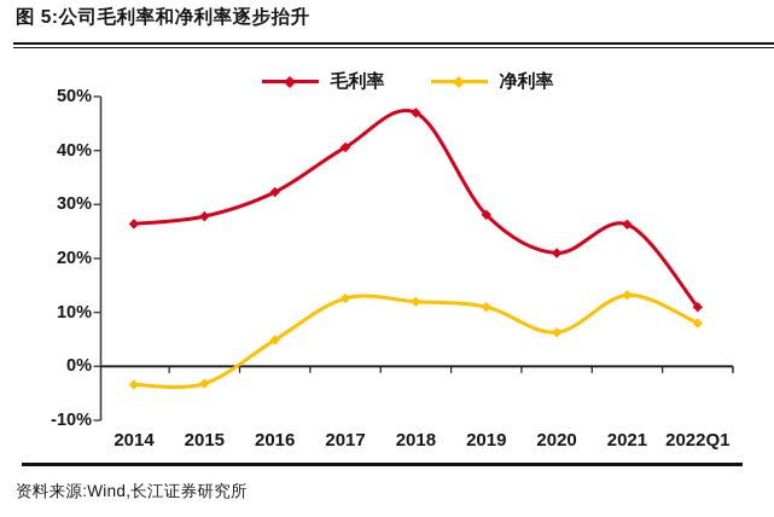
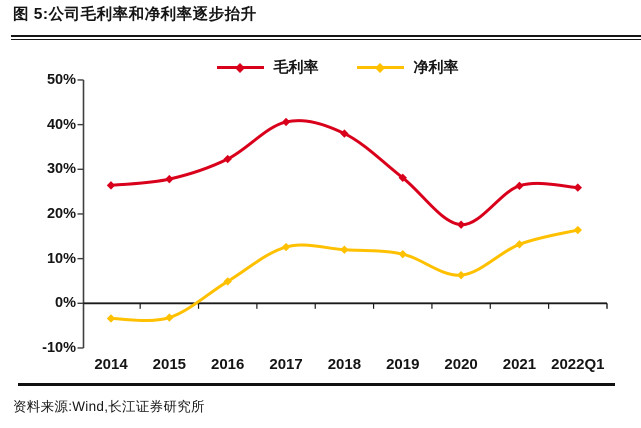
毛利率/2018: 47% -> 38%
毛利率/2020: 21% -> 18%
毛利率/2022Q1: 11% -> 26%
净利率/2022Q1: 8% -> 16%
